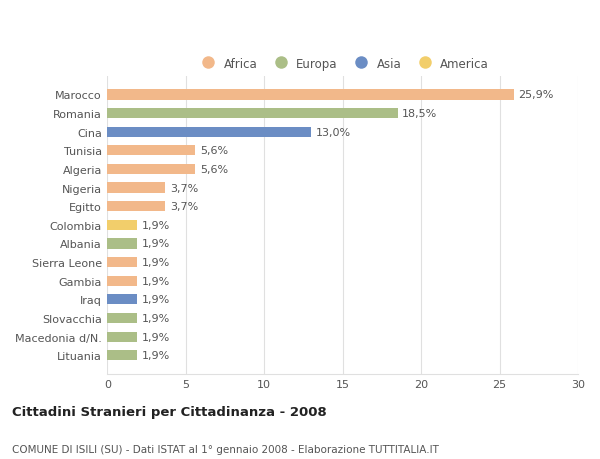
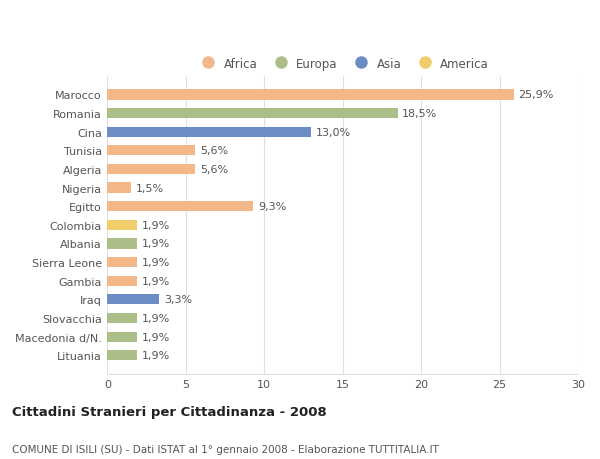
Nigeria: 3,7% -> 1,5%
Egitto: 3,7% -> 9,3%
Iraq: 1,9% -> 3,3%
